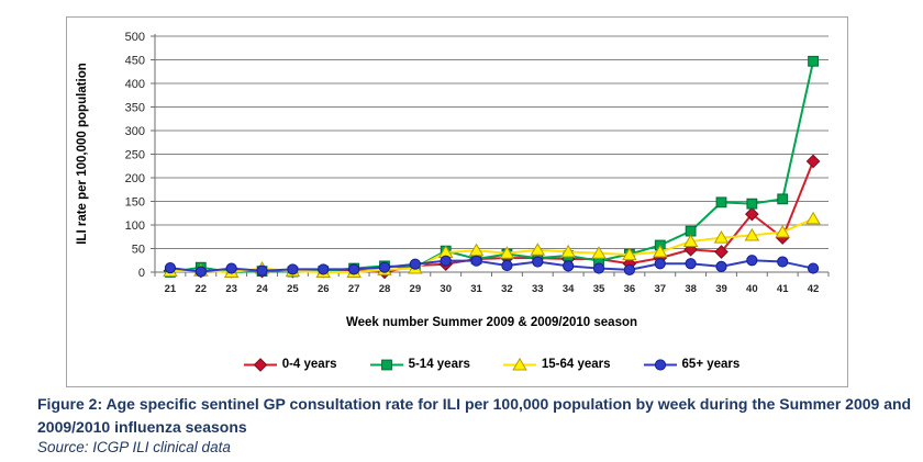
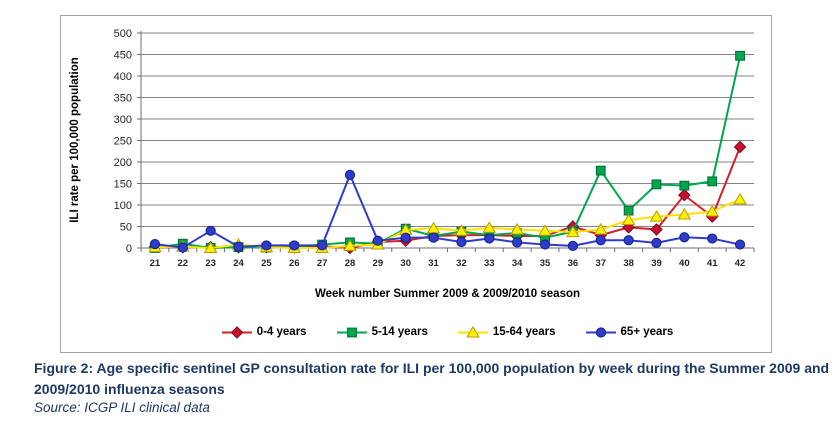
65+ years/23: 10 -> 40
65+ years/28: 10 -> 170
0-4 years/36: 20 -> 50
5-14 years/37: 60 -> 180
